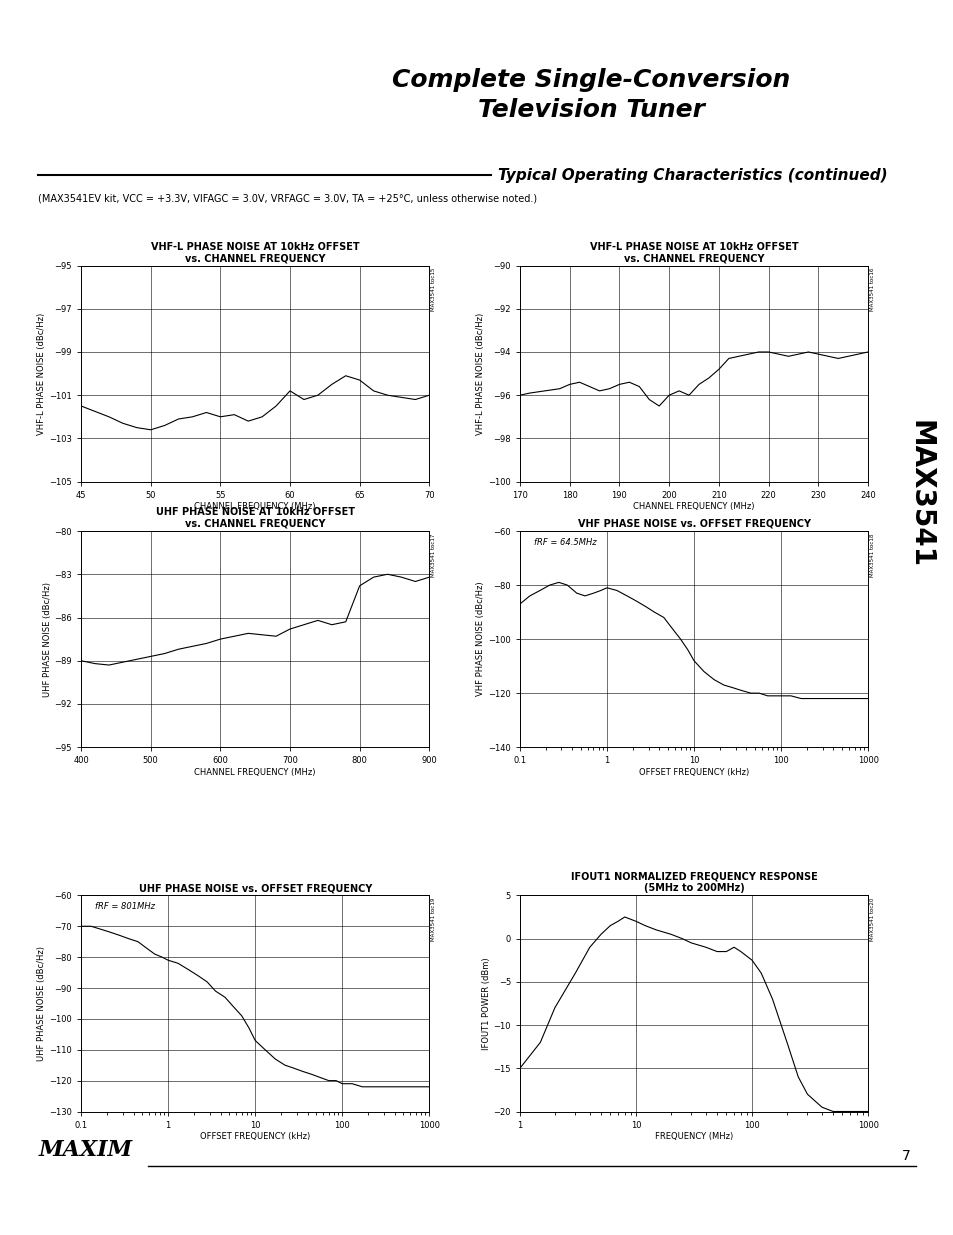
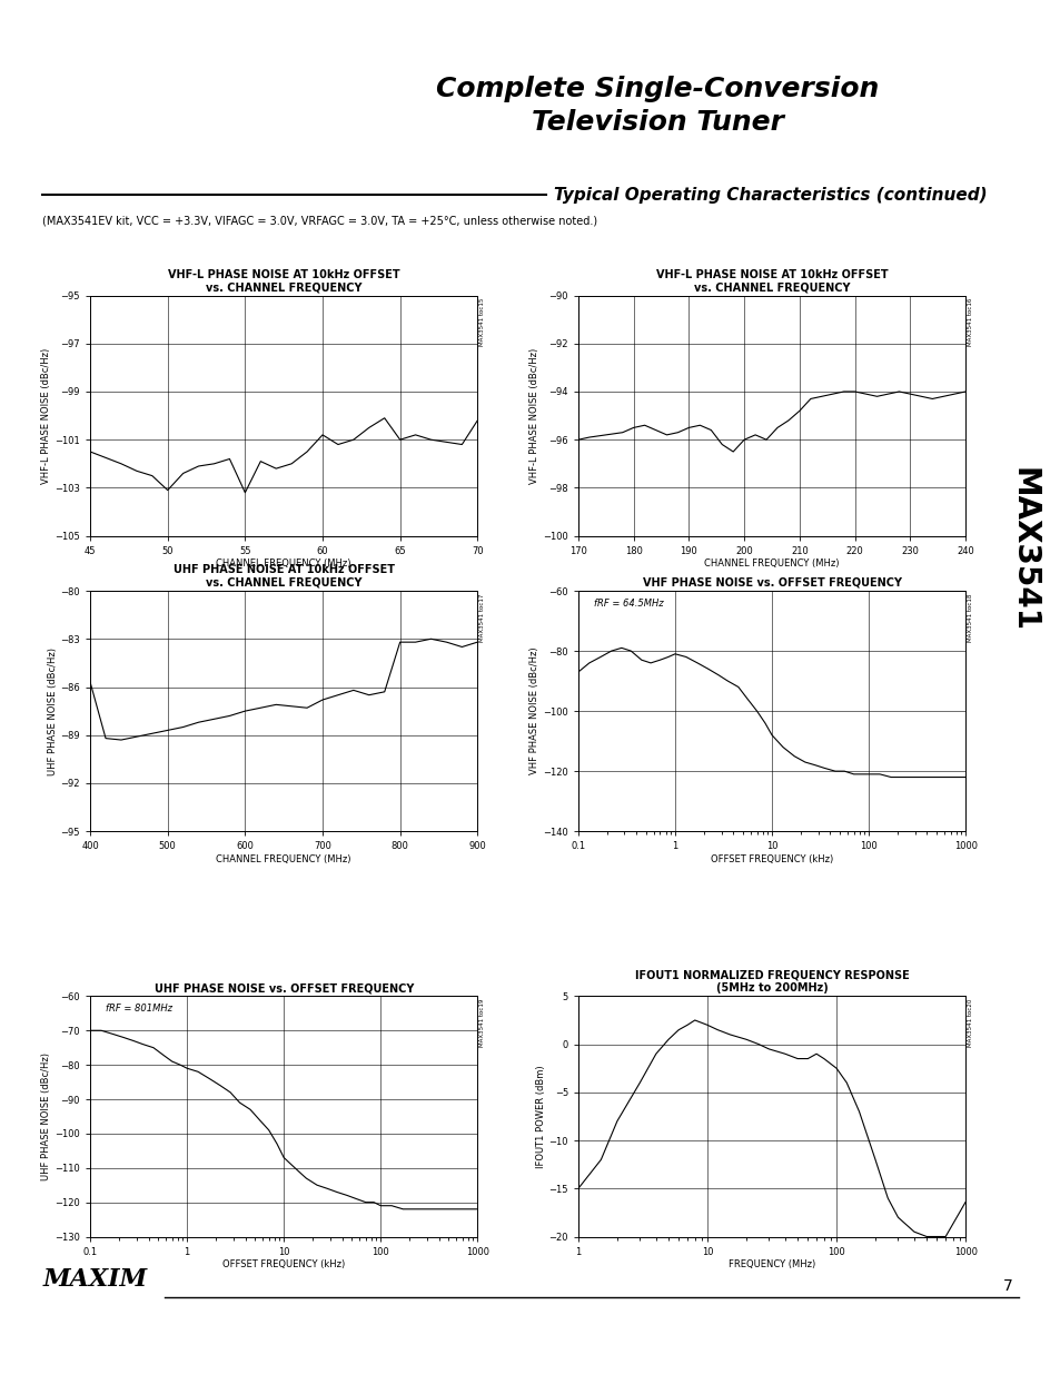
50: -102.6 -> -103.1
55: -102.0 -> -103.2
65: -100.3 -> -101.0
70: -101.0 -> -100.2
UHF PHASE NOISE AT 10kHz OFFSET vs. CHANNEL FREQUENCY/400: -89.0 -> -85.7
UHF PHASE NOISE AT 10kHz OFFSET vs. CHANNEL FREQUENCY/800: -83.8 -> -83.2
IFOUT1 NORMALIZED FREQUENCY RESPONSE (5MHz to 200MHz)/1000: -20.0 -> -16.4
